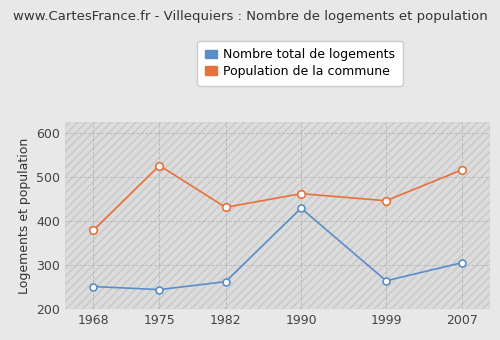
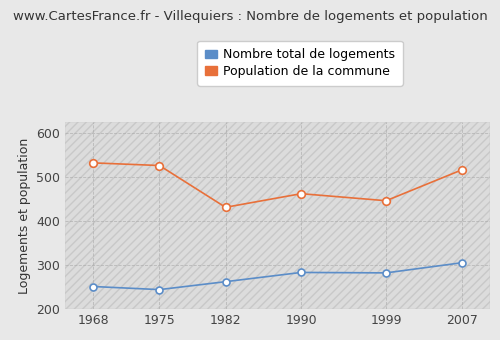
Population de la commune/1968: 380 -> 533
Nombre total de logements/1990: 430 -> 284
Nombre total de logements/1999: 265 -> 283
